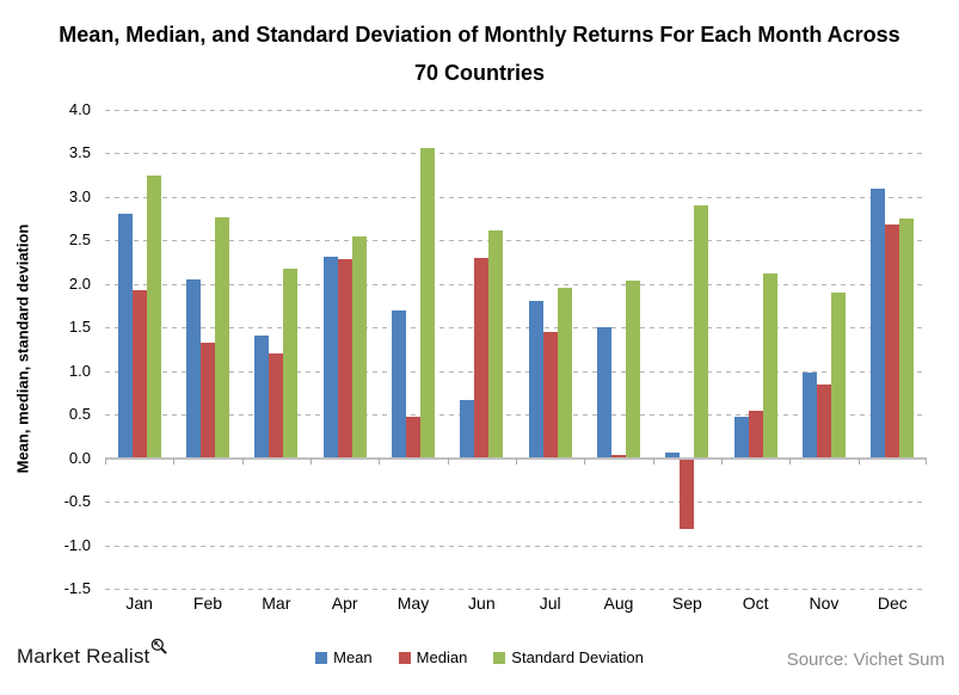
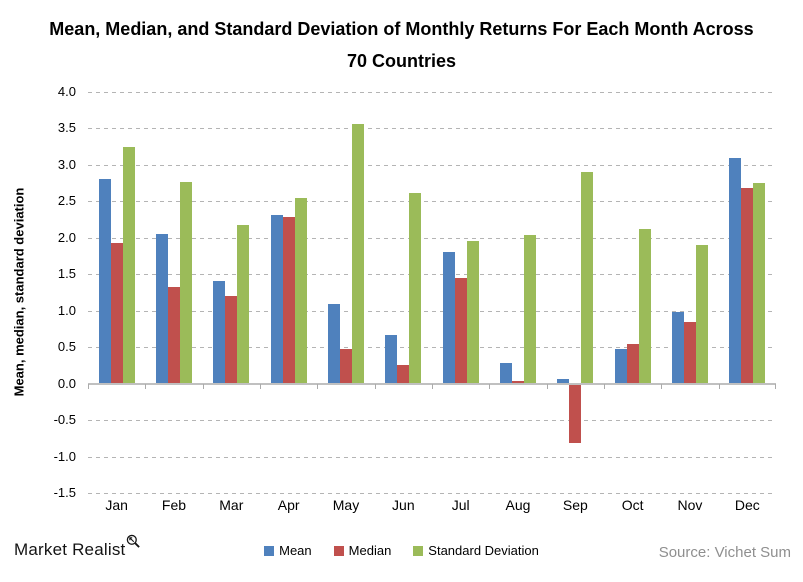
Mean/May: 1.7 -> 1.1
Median/Jun: 2.3 -> 0.2
Mean/Aug: 1.5 -> 0.3
